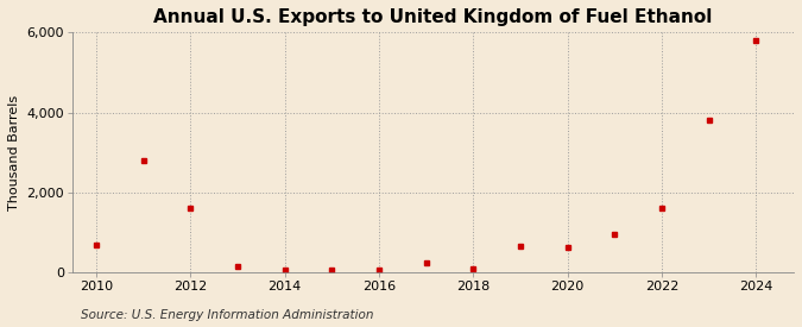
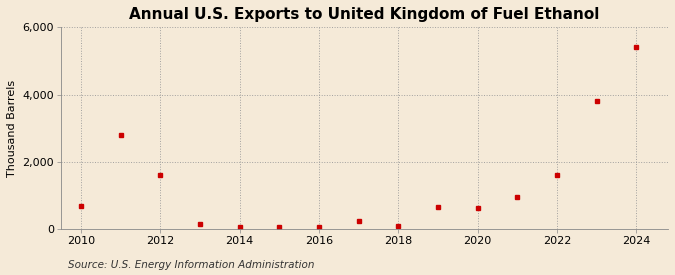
2024: 5,800 -> 5,400
